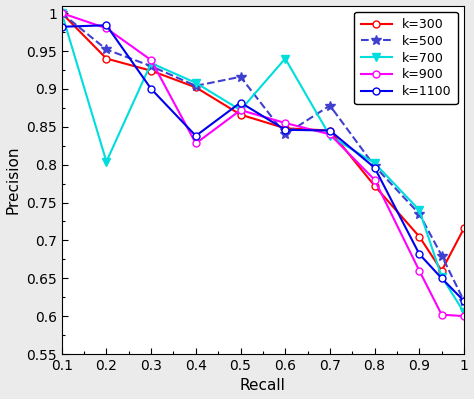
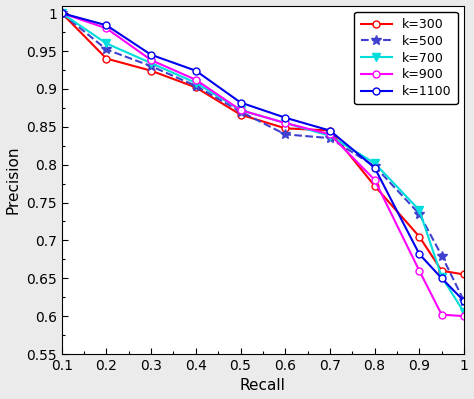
k=1100/0.1: 0.982 -> 1.000
k=700/0.2: 0.804 -> 0.960
k=1100/0.3: 0.900 -> 0.945
k=900/0.4: 0.828 -> 0.912
k=1100/0.4: 0.838 -> 0.924
k=500/0.5: 0.916 -> 0.870
k=700/0.6: 0.940 -> 0.855
k=1100/0.6: 0.846 -> 0.862
k=500/0.7: 0.878 -> 0.835
k=300/1: 0.716 -> 0.655
